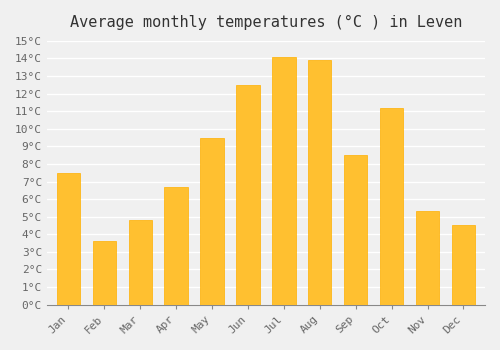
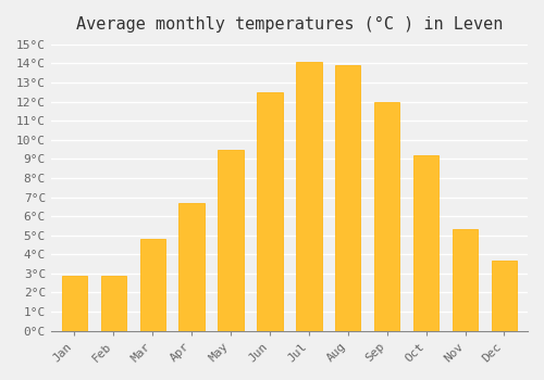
Jan: 7.5°C -> 2.9°C
Feb: 3.6°C -> 2.9°C
Sep: 8.5°C -> 12.0°C
Oct: 11.2°C -> 9.2°C
Dec: 4.5°C -> 3.7°C
